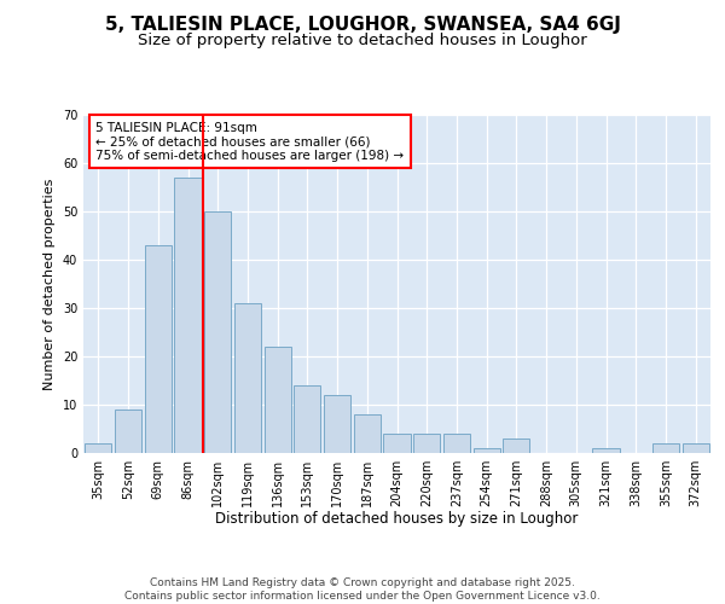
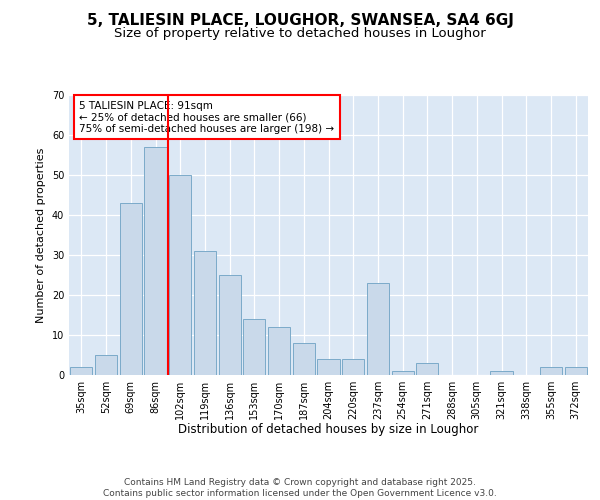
52sqm: 9 -> 5
136sqm: 22 -> 25
237sqm: 4 -> 23
